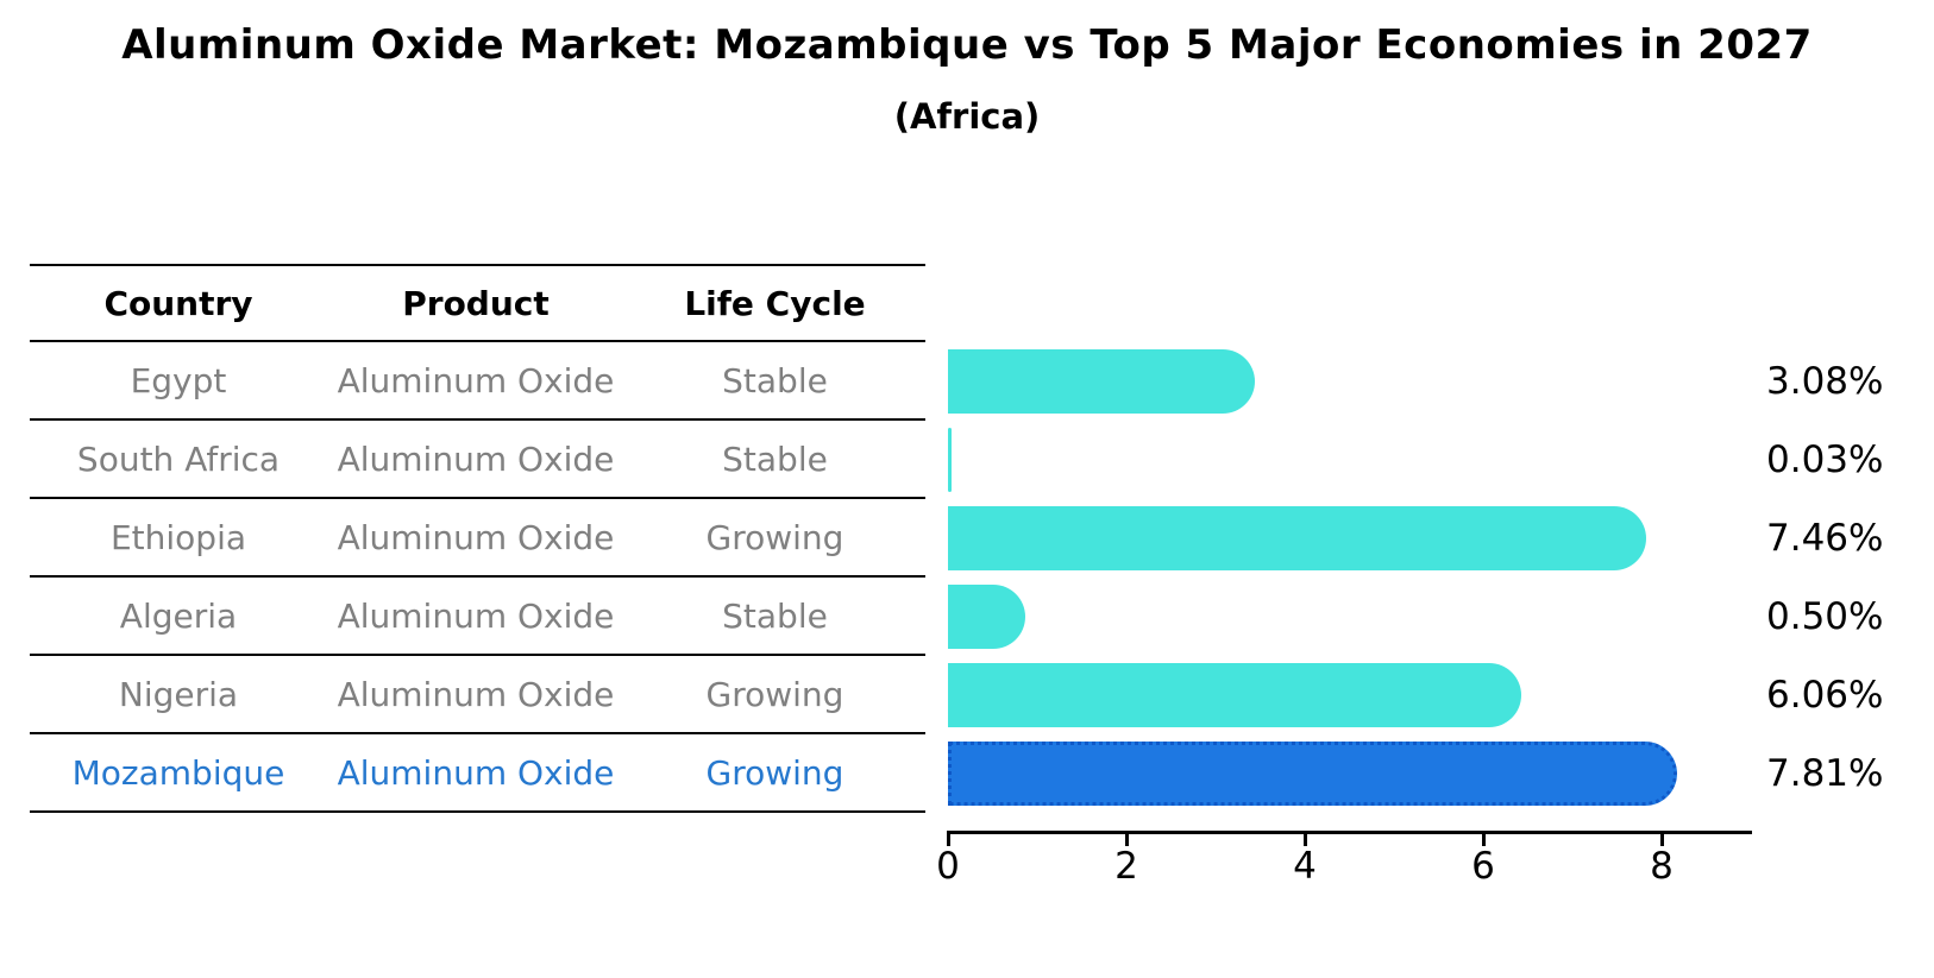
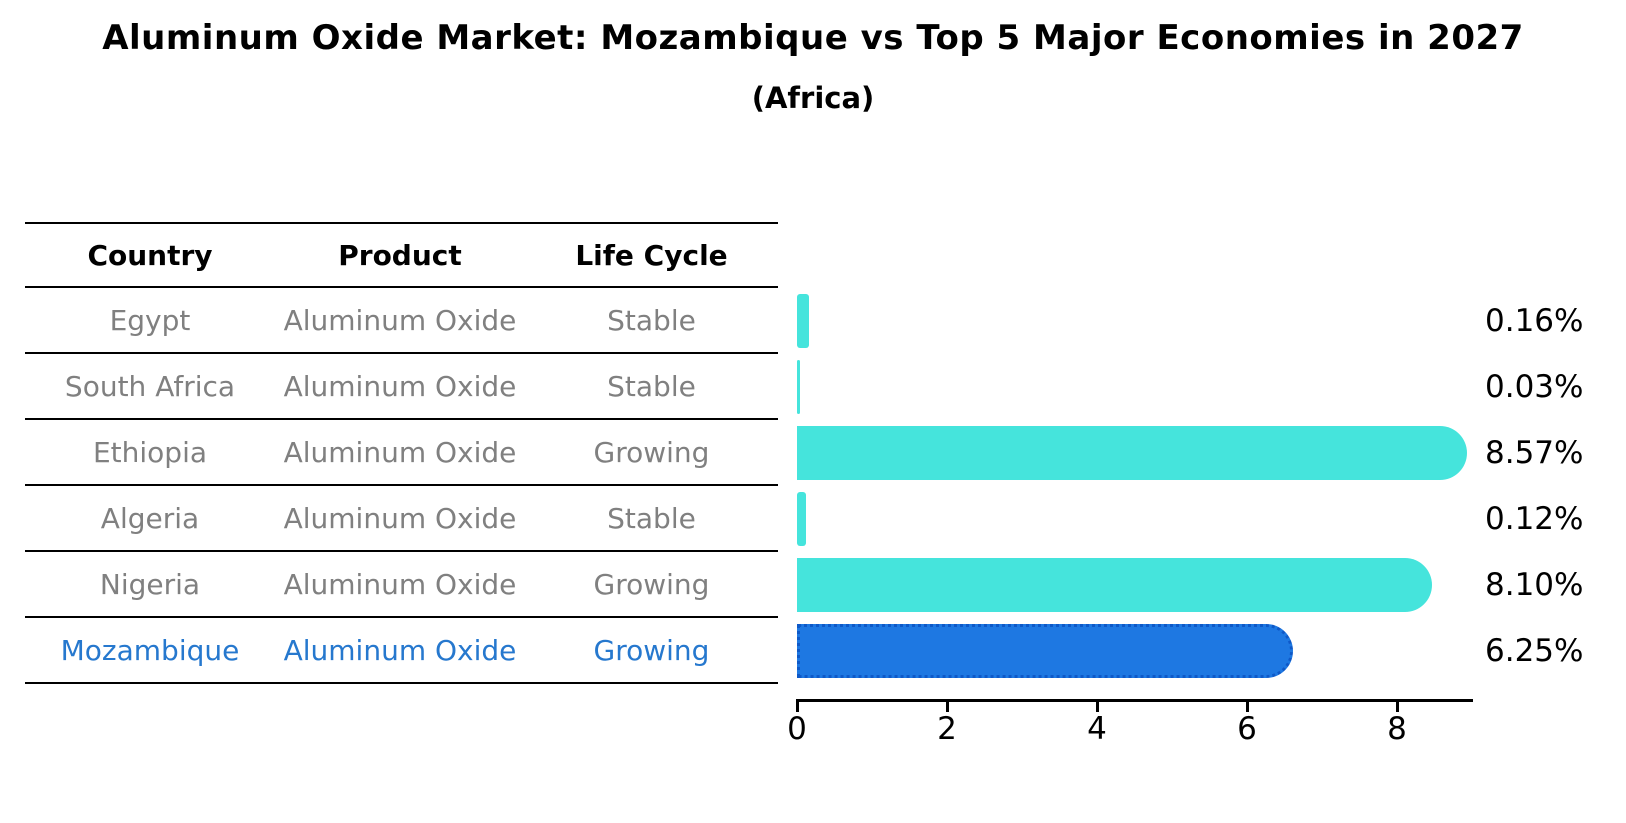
Egypt: 3.08% -> 0.16%
Ethiopia: 7.46% -> 8.57%
Algeria: 0.50% -> 0.12%
Nigeria: 6.06% -> 8.10%
Mozambique: 7.81% -> 6.25%
